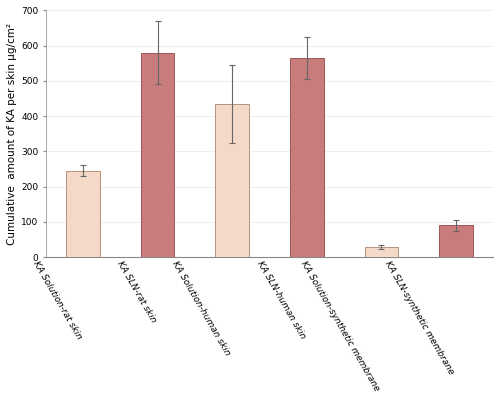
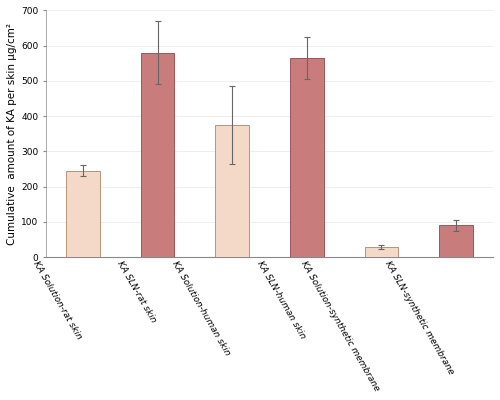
KA Solution-human skin: 435 -> 375
